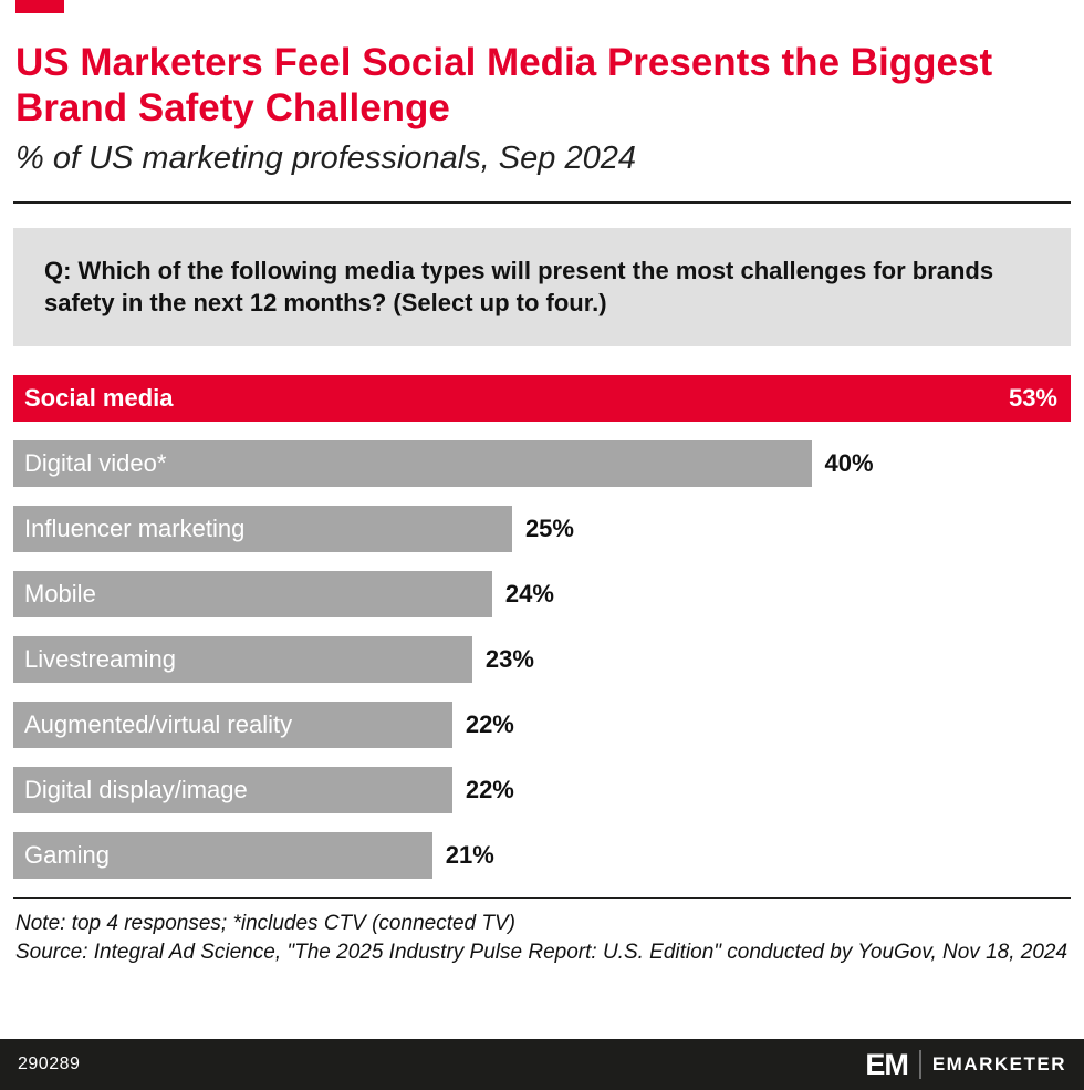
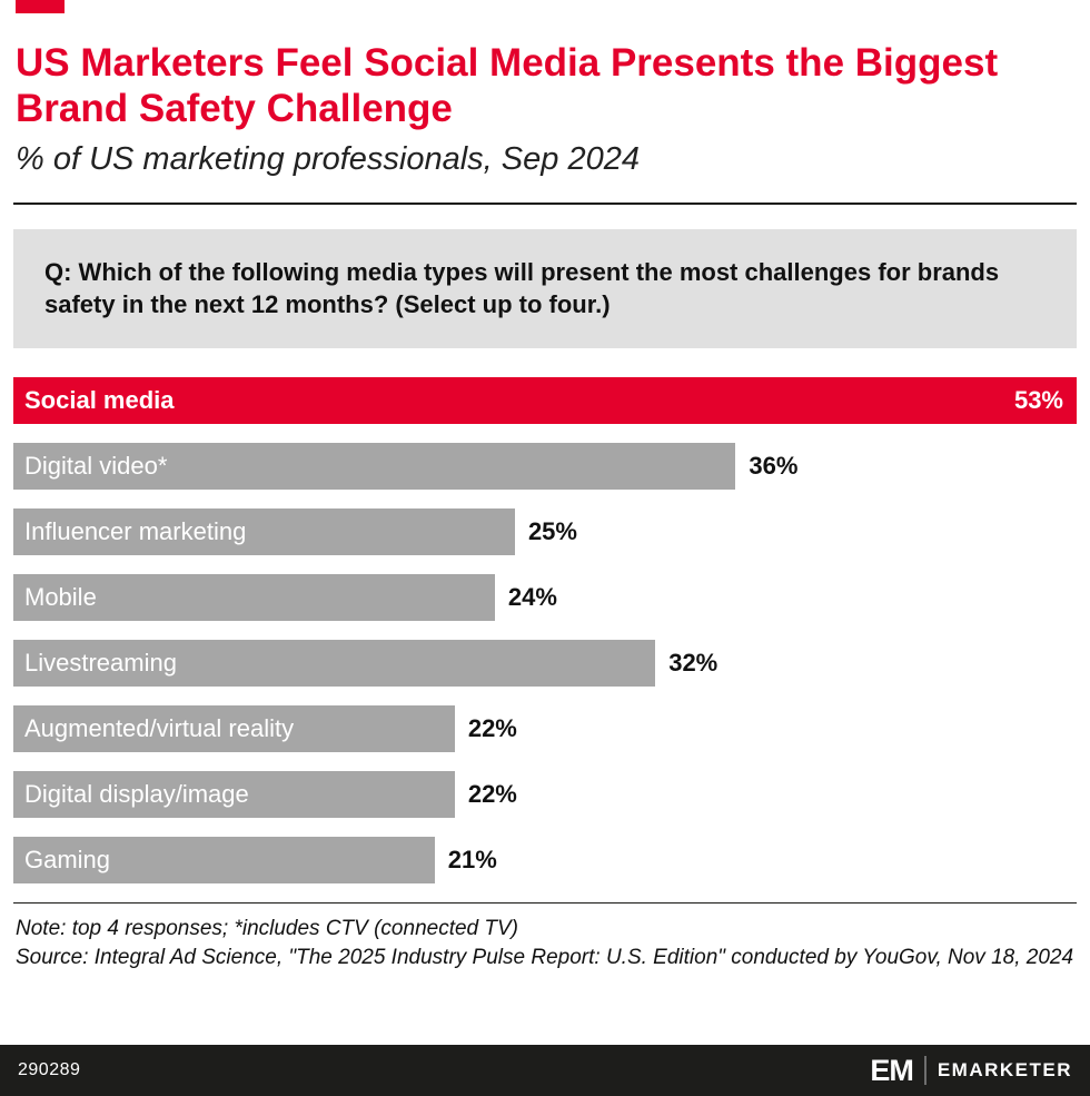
Digital video*: 40% -> 36%
Livestreaming: 23% -> 32%
